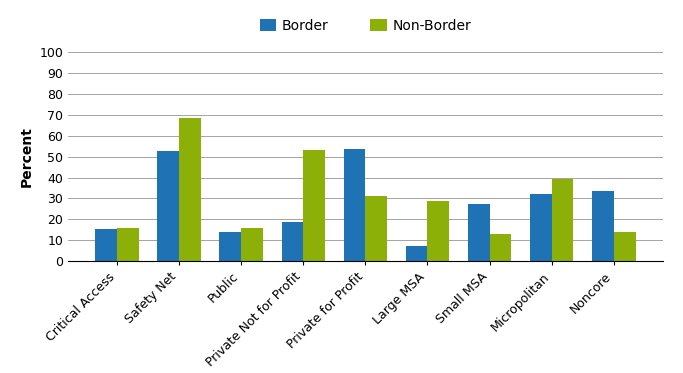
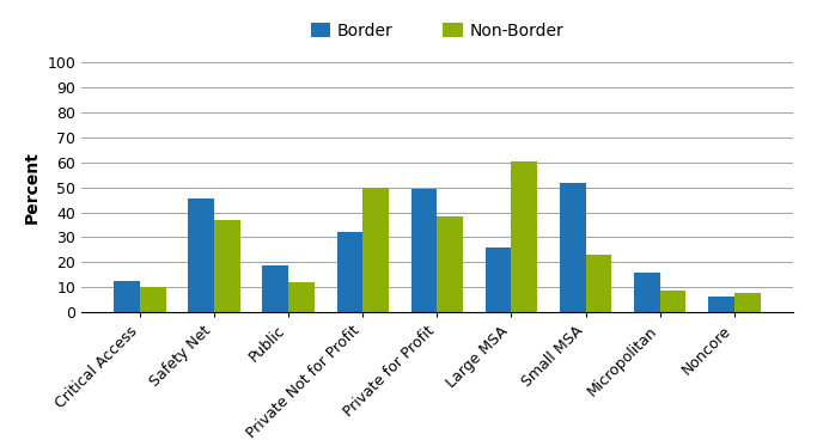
Border/Critical Access: 15.5 -> 12.3
Non-Border/Critical Access: 16.0 -> 10.0
Border/Safety Net: 52.5 -> 45.7
Non-Border/Safety Net: 68.5 -> 36.8
Border/Public: 14.0 -> 18.5
Non-Border/Public: 16.0 -> 12.0
Border/Private Not for Profit: 18.5 -> 32.1
Non-Border/Private Not for Profit: 53.0 -> 49.6
Border/Private for Profit: 53.5 -> 49.4
Non-Border/Private for Profit: 31.0 -> 38.4
Border/Large MSA: 7.0 -> 25.9
Non-Border/Large MSA: 29.0 -> 60.5
Border/Small MSA: 27.5 -> 51.9
Non-Border/Small MSA: 13.0 -> 22.8
Border/Micropolitan: 32.0 -> 16.0
Non-Border/Micropolitan: 39.5 -> 8.9
Border/Noncore: 33.5 -> 6.2
Non-Border/Noncore: 14.0 -> 7.9
